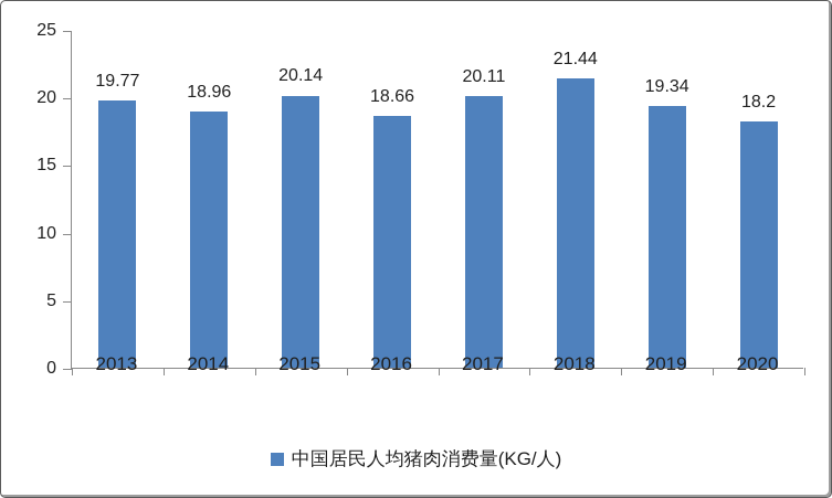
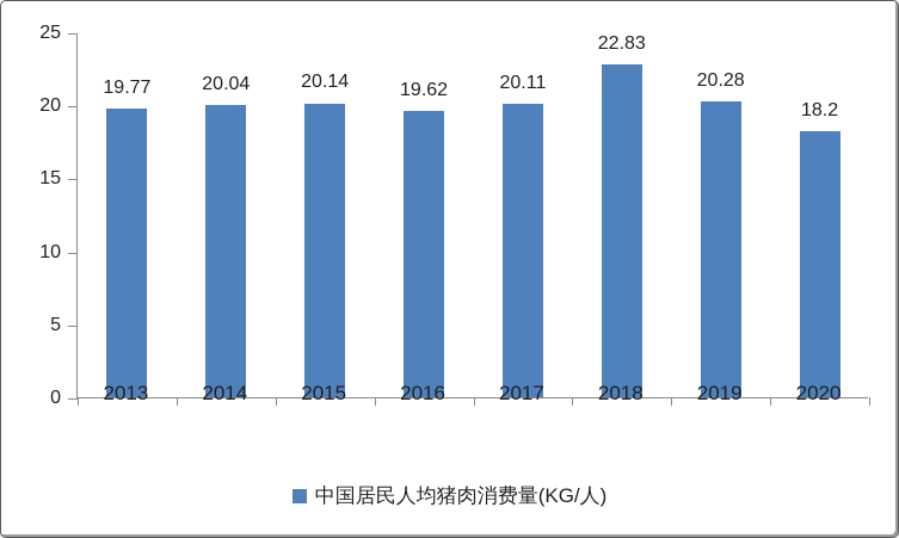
2014: 18.96 -> 20.04
2016: 18.66 -> 19.62
2018: 21.44 -> 22.83
2019: 19.34 -> 20.28
